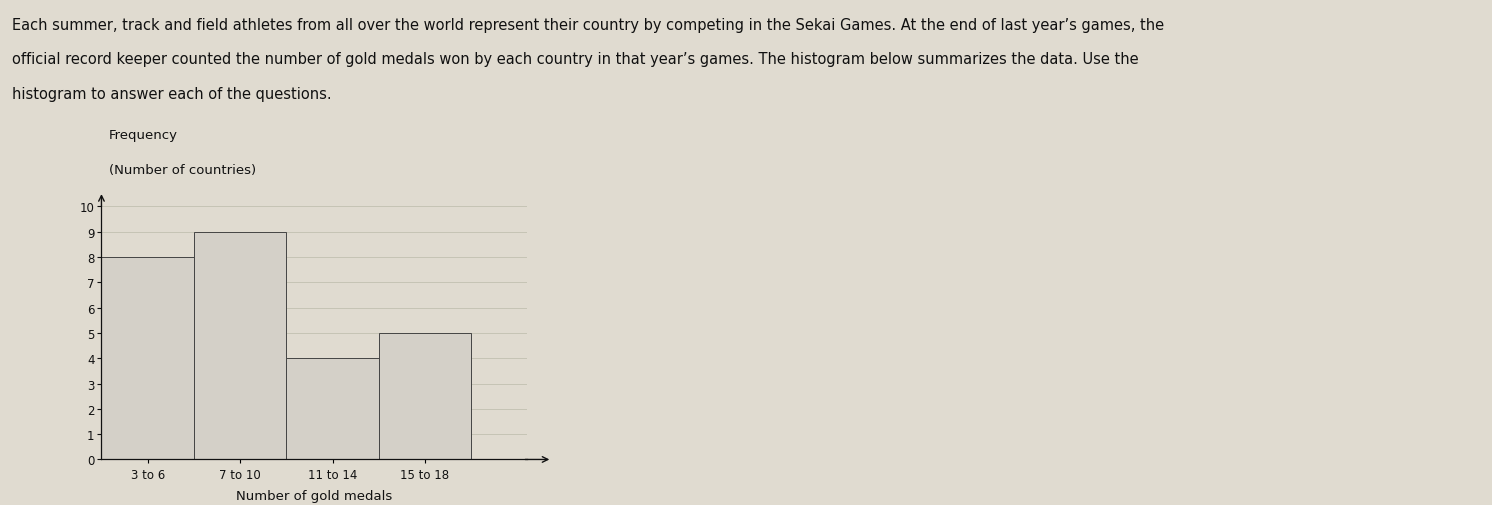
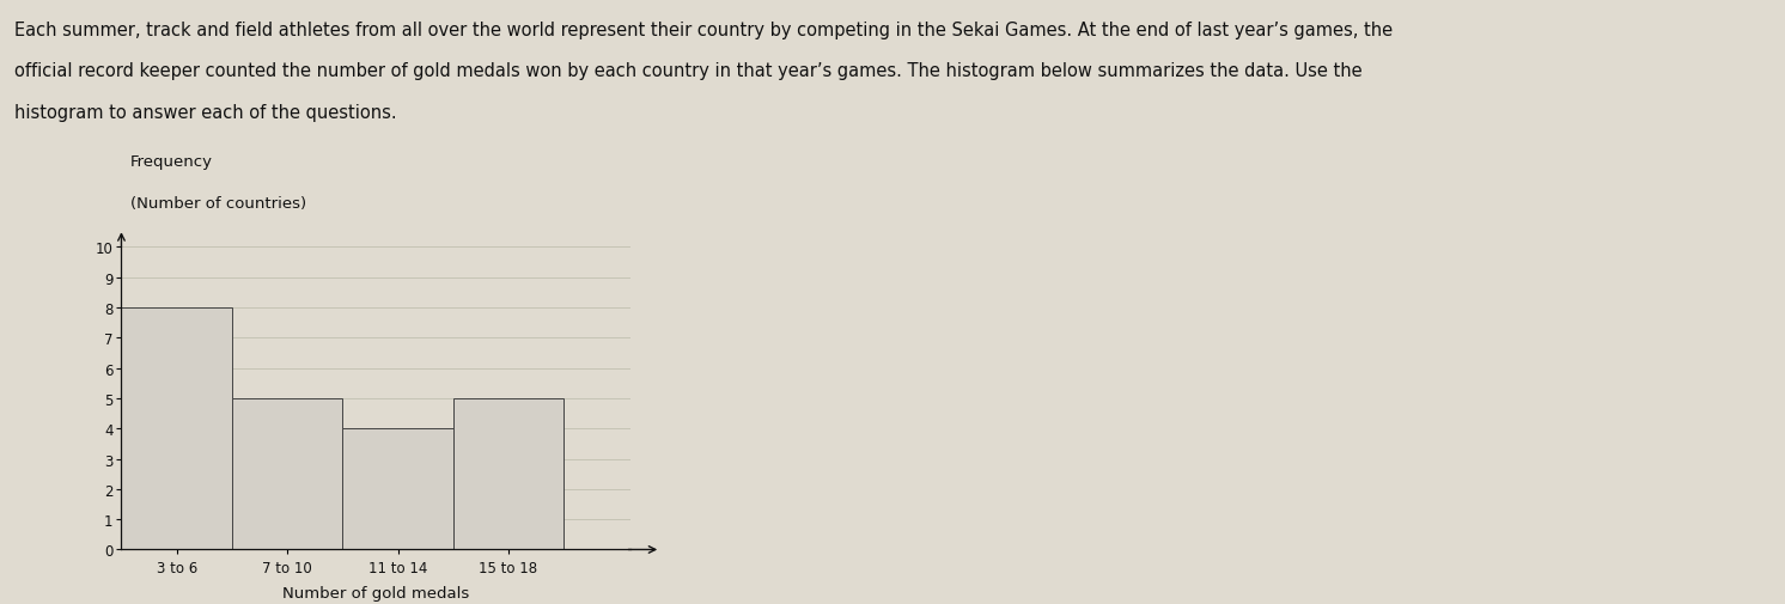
7 to 10: 9 -> 5
